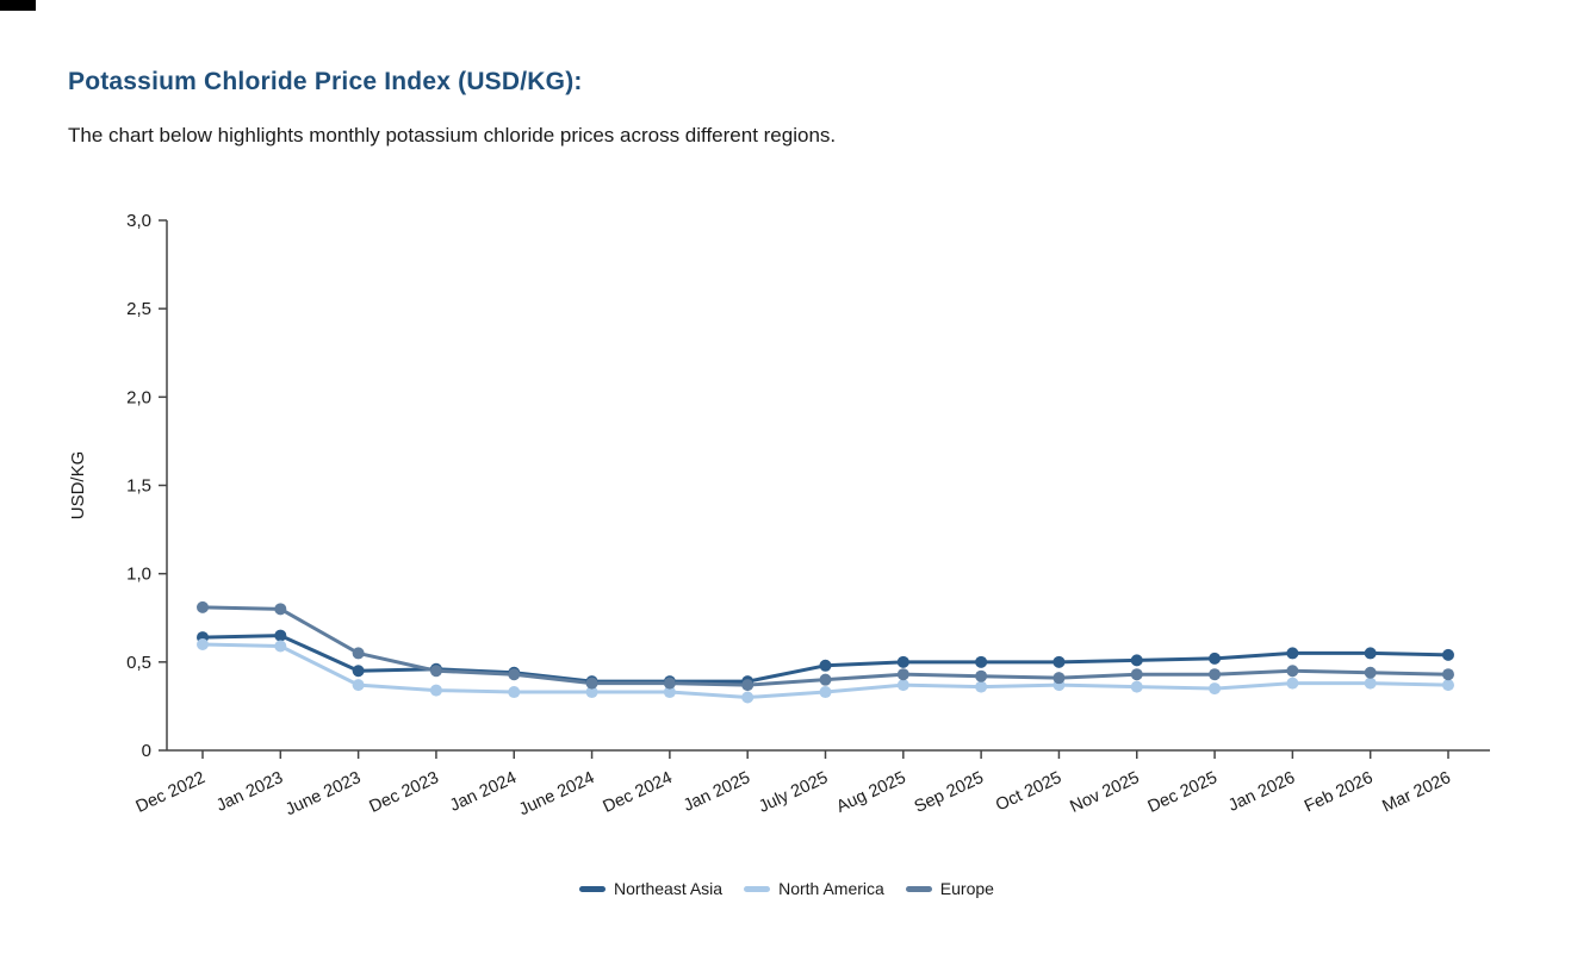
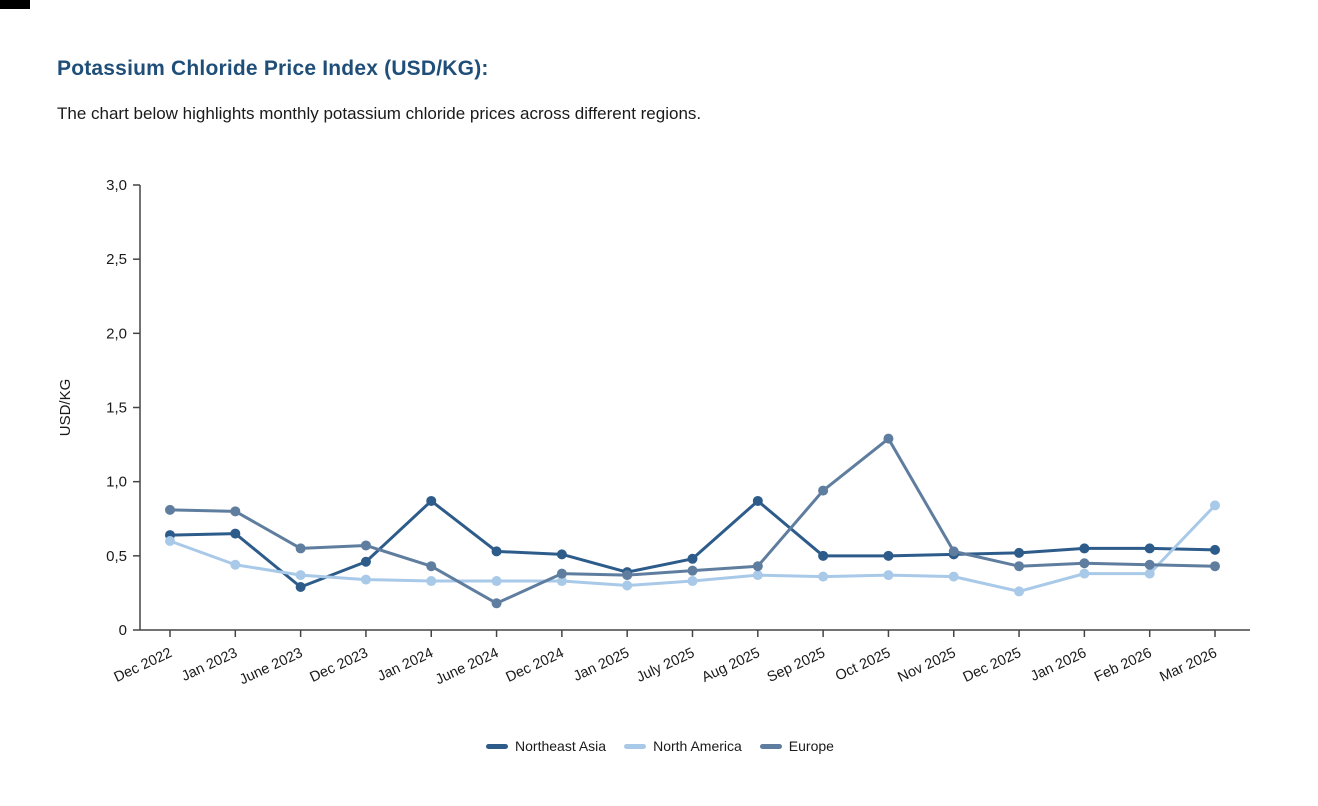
North America/Jan 2023: 0,59 -> 0,44
Northeast Asia/June 2023: 0,45 -> 0,29
Europe/Dec 2023: 0,45 -> 0,57
Northeast Asia/Jan 2024: 0,44 -> 0,87
Northeast Asia/June 2024: 0,39 -> 0,53
Europe/June 2024: 0,38 -> 0,18
Northeast Asia/Dec 2024: 0,39 -> 0,51
Northeast Asia/Aug 2025: 0,50 -> 0,87
Europe/Sep 2025: 0,42 -> 0,94
Europe/Oct 2025: 0,41 -> 1,29
Europe/Nov 2025: 0,43 -> 0,53
North America/Dec 2025: 0,35 -> 0,26
North America/Mar 2026: 0,37 -> 0,84
